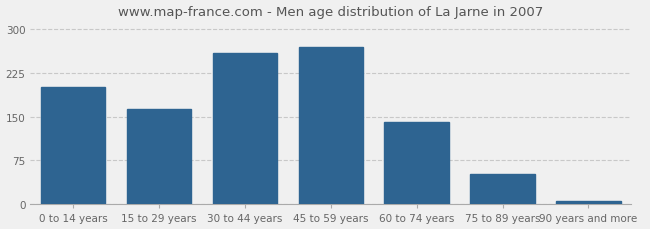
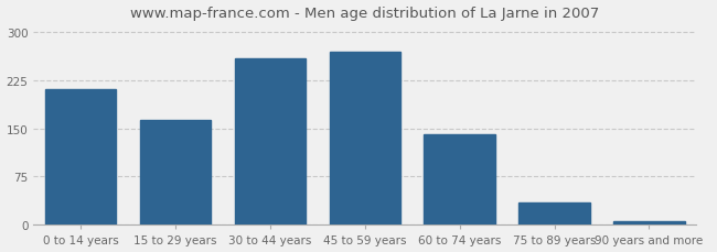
0 to 14 years: 200 -> 210
75 to 89 years: 52 -> 35
